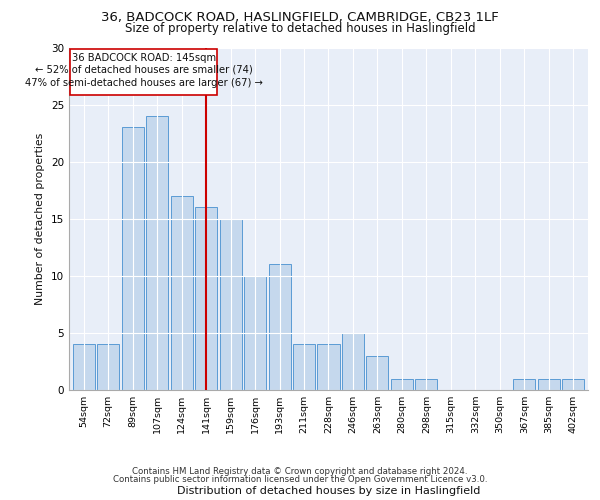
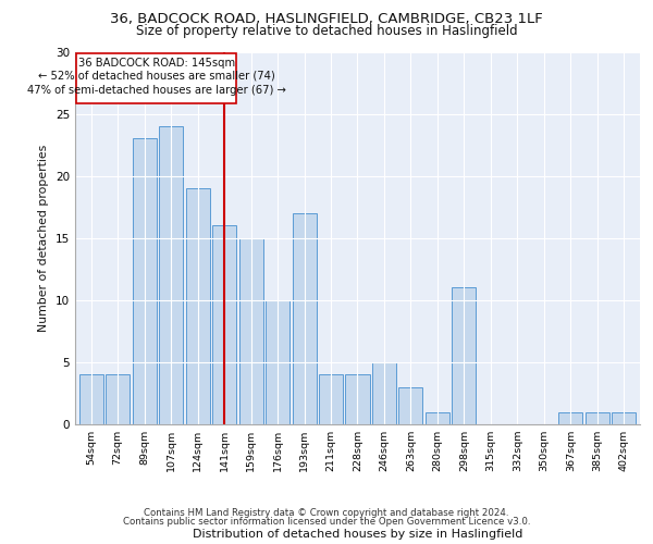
124sqm: 17 -> 19
193sqm: 11 -> 17
298sqm: 1 -> 11
